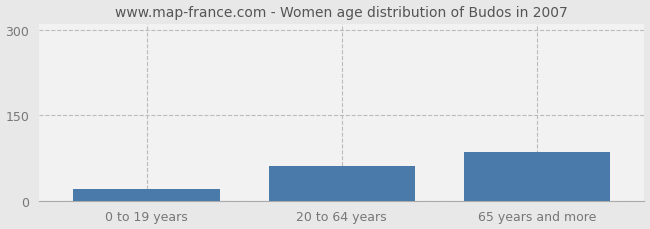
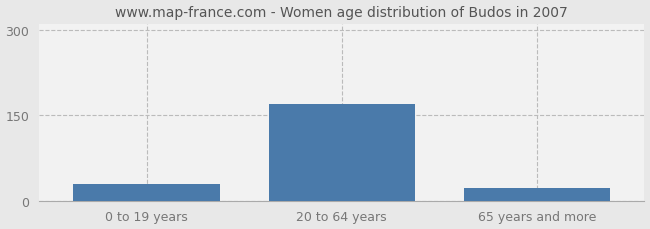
0 to 19 years: 20 -> 30
20 to 64 years: 60 -> 170
65 years and more: 86 -> 22
